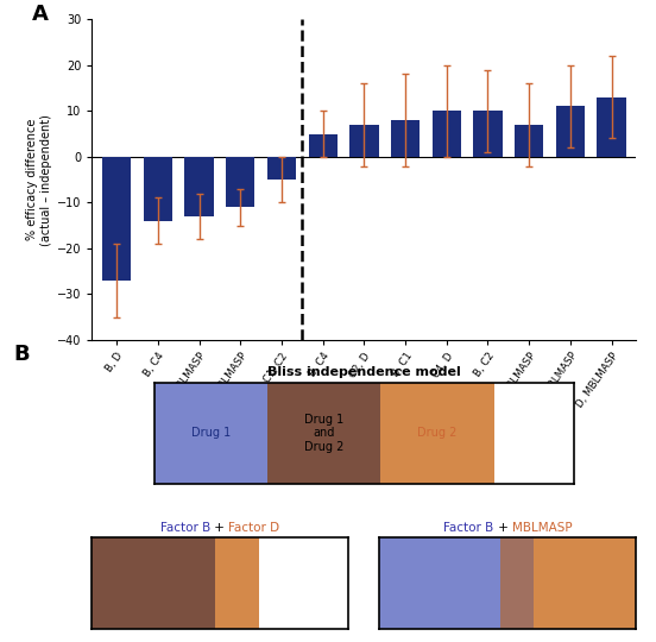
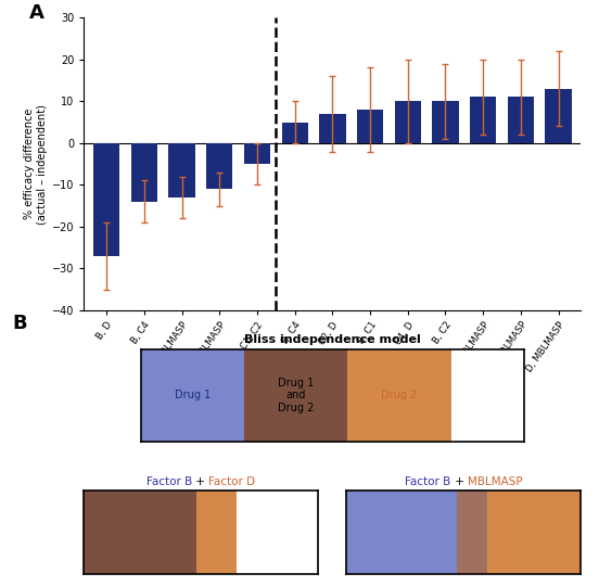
C1, MBLMASP: 7 -> 11
